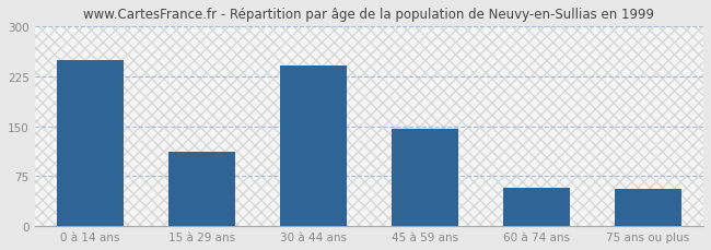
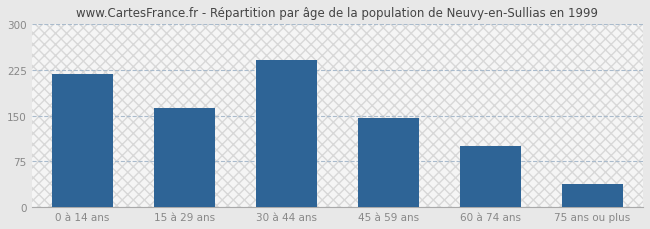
0 à 14 ans: 250 -> 218
15 à 29 ans: 112 -> 163
60 à 74 ans: 58 -> 100
75 ans ou plus: 56 -> 38
